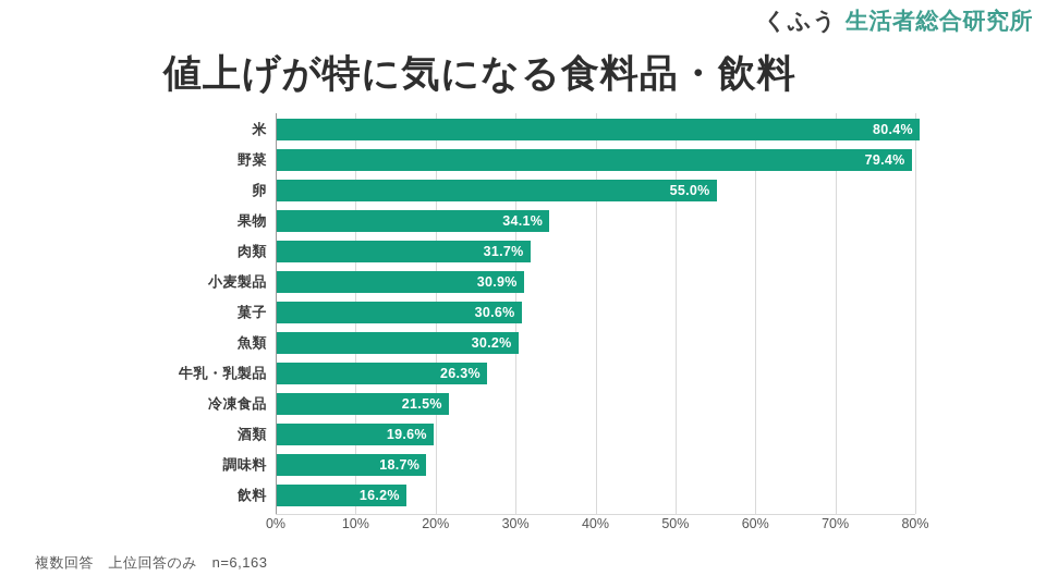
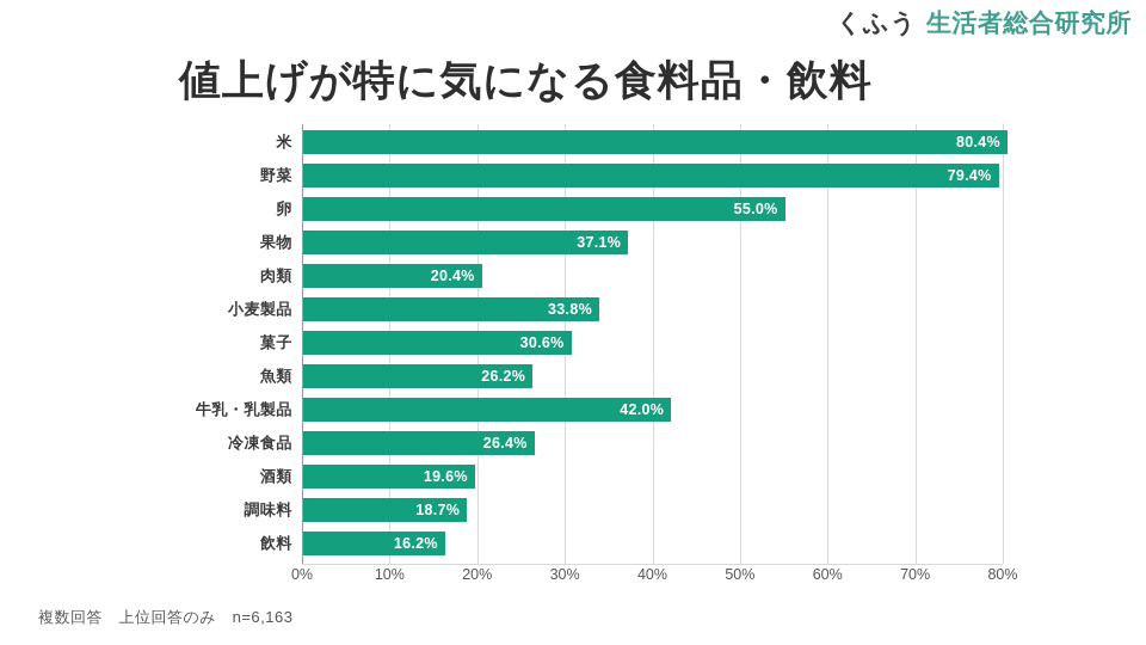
果物: 34.1% -> 37.1%
肉類: 31.7% -> 20.4%
小麦製品: 30.9% -> 33.8%
魚類: 30.2% -> 26.2%
牛乳・乳製品: 26.3% -> 42.0%
冷凍食品: 21.5% -> 26.4%
